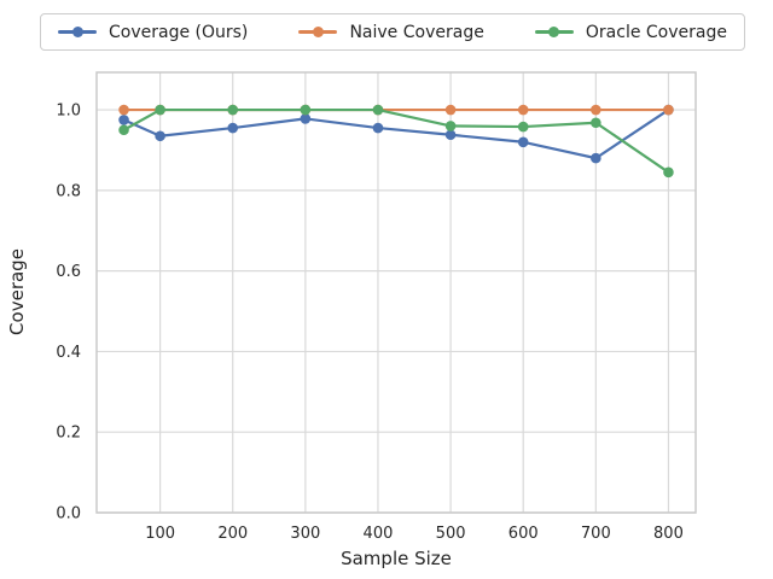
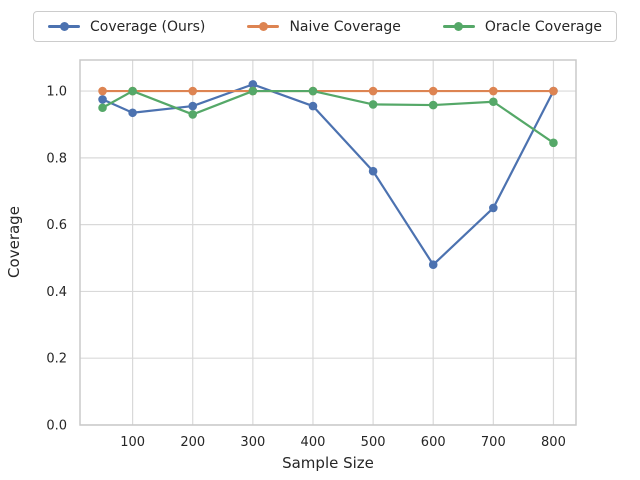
Oracle Coverage/200: 1.00 -> 0.93
Coverage (Ours)/300: 0.98 -> 1.02
Coverage (Ours)/500: 0.94 -> 0.76
Coverage (Ours)/600: 0.92 -> 0.48
Coverage (Ours)/700: 0.88 -> 0.65
